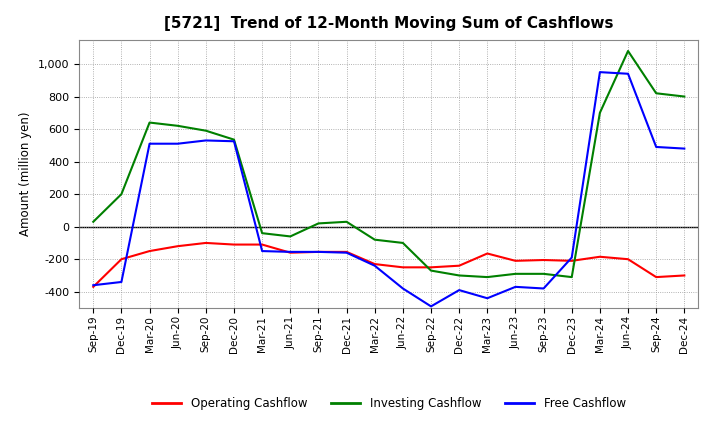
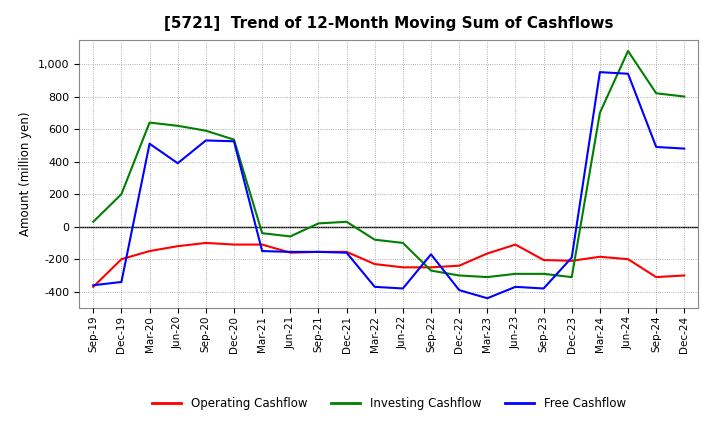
Free Cashflow/Jun-20: 510 -> 390
Free Cashflow/Mar-22: -240 -> -370
Free Cashflow/Sep-22: -490 -> -170
Operating Cashflow/Jun-23: -210 -> -110
